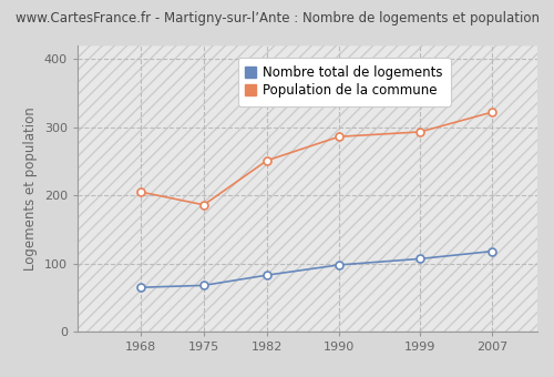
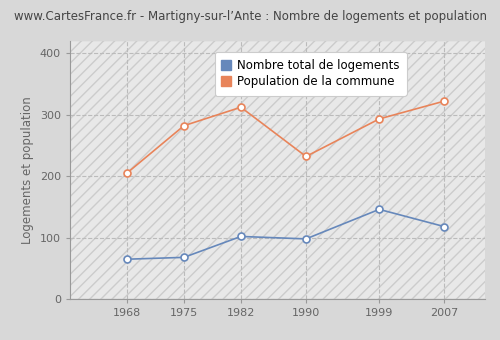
Population de la commune/1975: 186 -> 282
Nombre total de logements/1982: 83 -> 102
Population de la commune/1982: 251 -> 312
Population de la commune/1990: 286 -> 232
Nombre total de logements/1999: 107 -> 146
